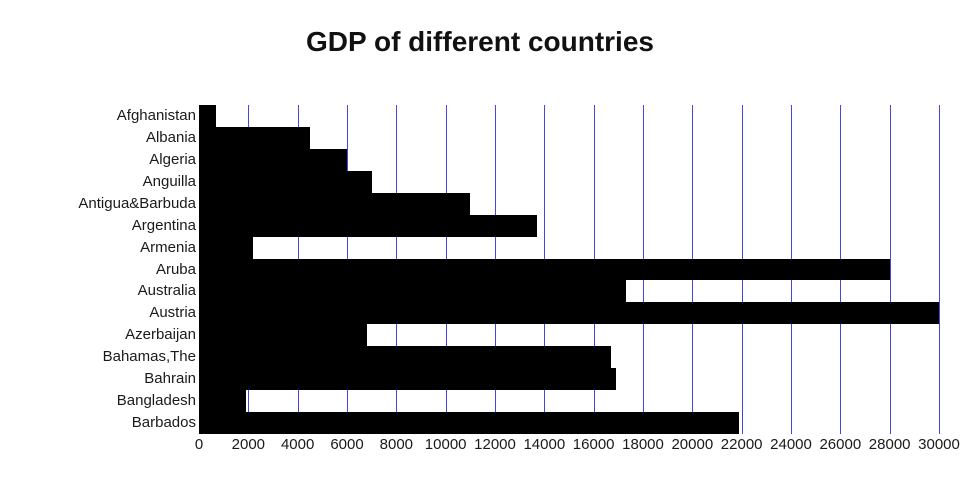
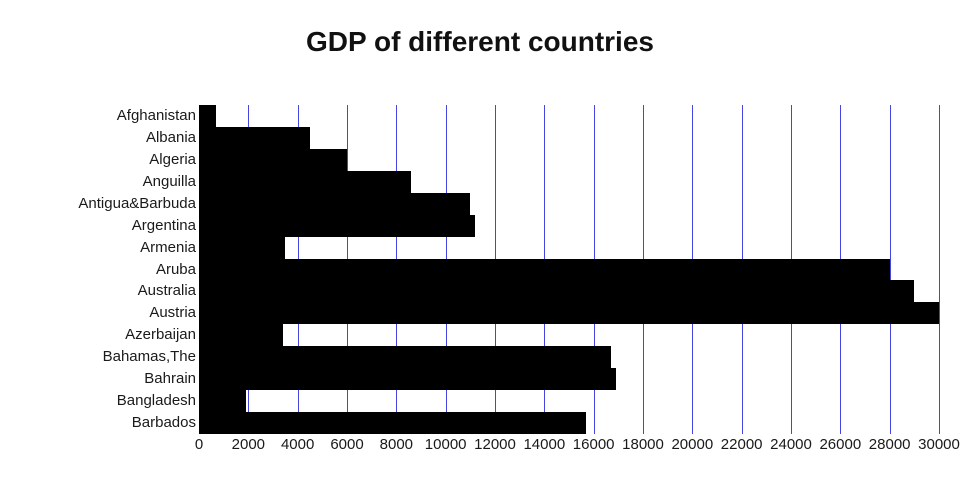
Anguilla: 7000 -> 8600
Argentina: 13700 -> 11200
Armenia: 2200 -> 3500
Australia: 17300 -> 29000
Azerbaijan: 6800 -> 3400
Barbados: 21900 -> 15700
